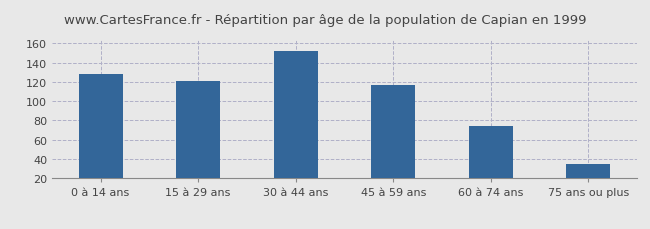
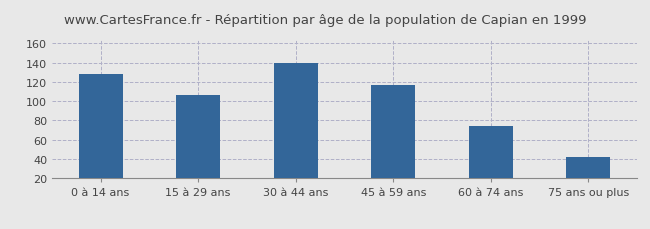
15 à 29 ans: 121 -> 106
30 à 44 ans: 152 -> 140
75 ans ou plus: 35 -> 42
